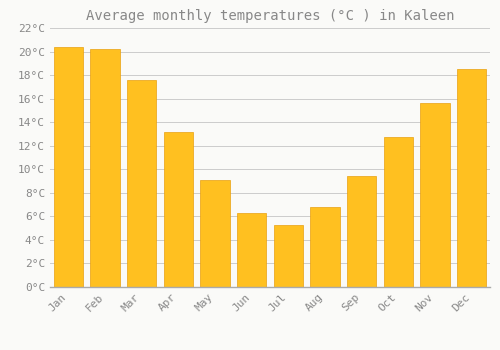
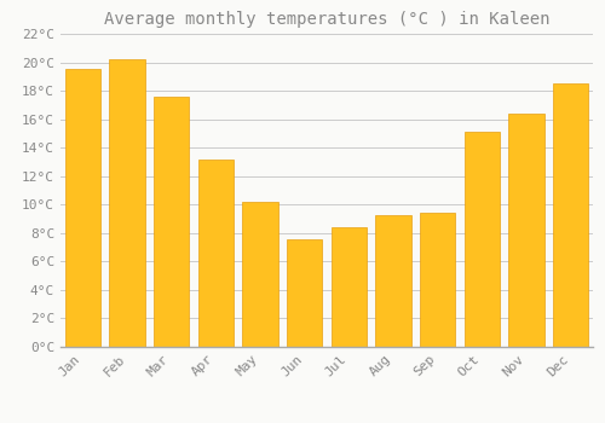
Jan: 20.4°C -> 19.5°C
May: 9.1°C -> 10.2°C
Jun: 6.3°C -> 7.6°C
Jul: 5.3°C -> 8.4°C
Aug: 6.8°C -> 9.3°C
Oct: 12.7°C -> 15.1°C
Nov: 15.6°C -> 16.4°C
